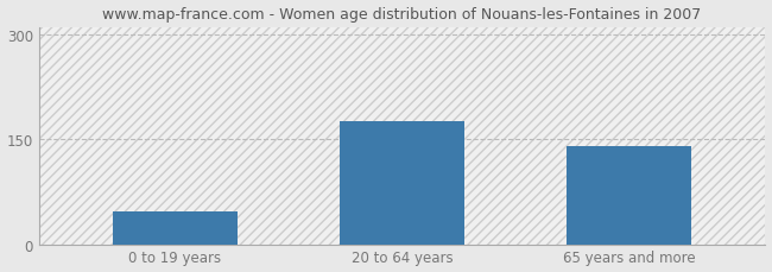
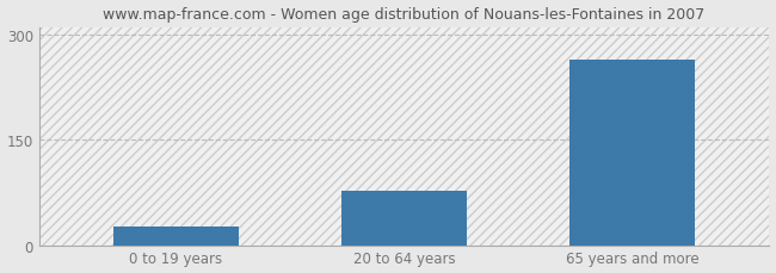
0 to 19 years: 47 -> 26
20 to 64 years: 175 -> 78
65 years and more: 140 -> 264
